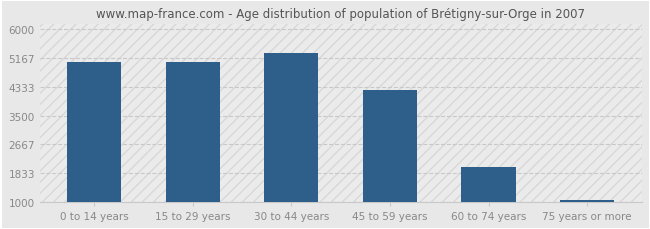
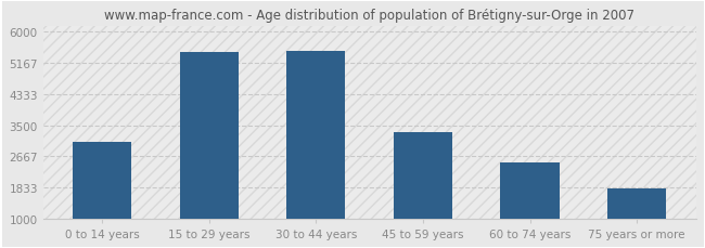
0 to 14 years: 5050 -> 3050
15 to 29 years: 5050 -> 5450
30 to 44 years: 5330 -> 5500
45 to 59 years: 4250 -> 3300
60 to 74 years: 2020 -> 2500
75 years or more: 1050 -> 1800
